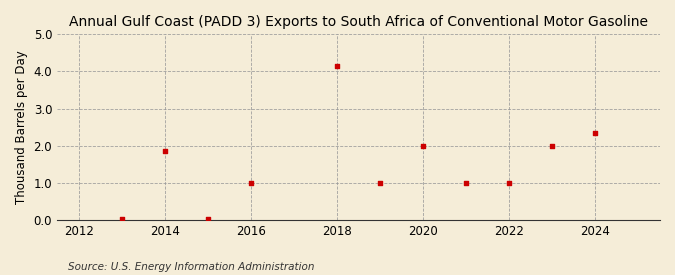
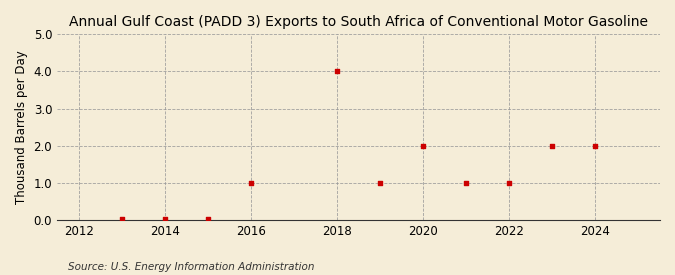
2014: 1.85 -> 0.02
2018: 4.15 -> 4.00
2024: 2.35 -> 2.00
